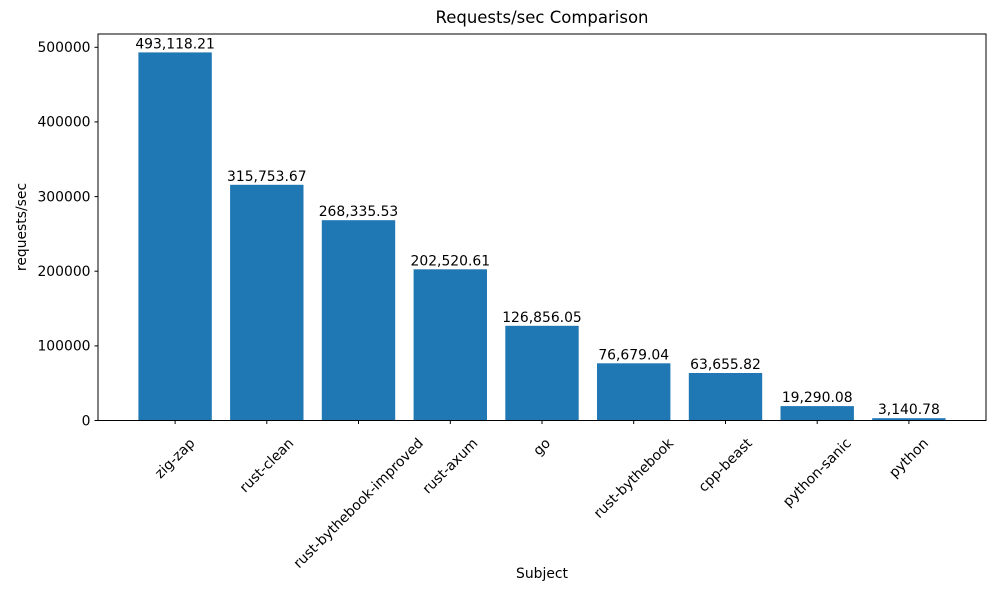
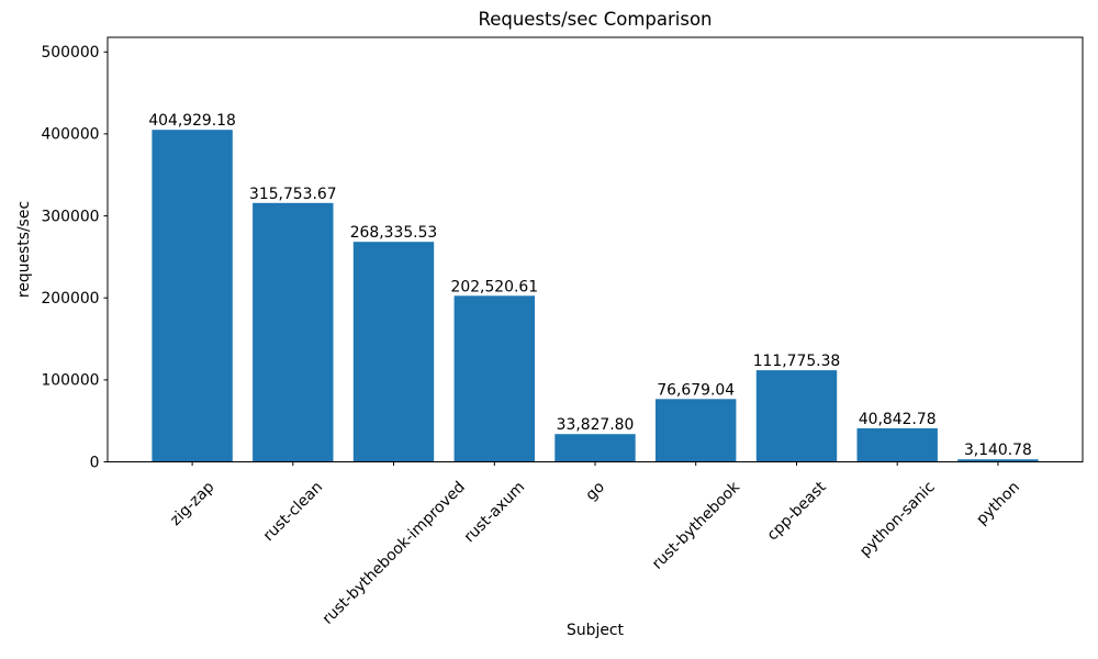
zig-zap: 493,118.21 -> 404,929.18
go: 126,856.05 -> 33,827.80
cpp-beast: 63,655.82 -> 111,775.38
python-sanic: 19,290.08 -> 40,842.78
